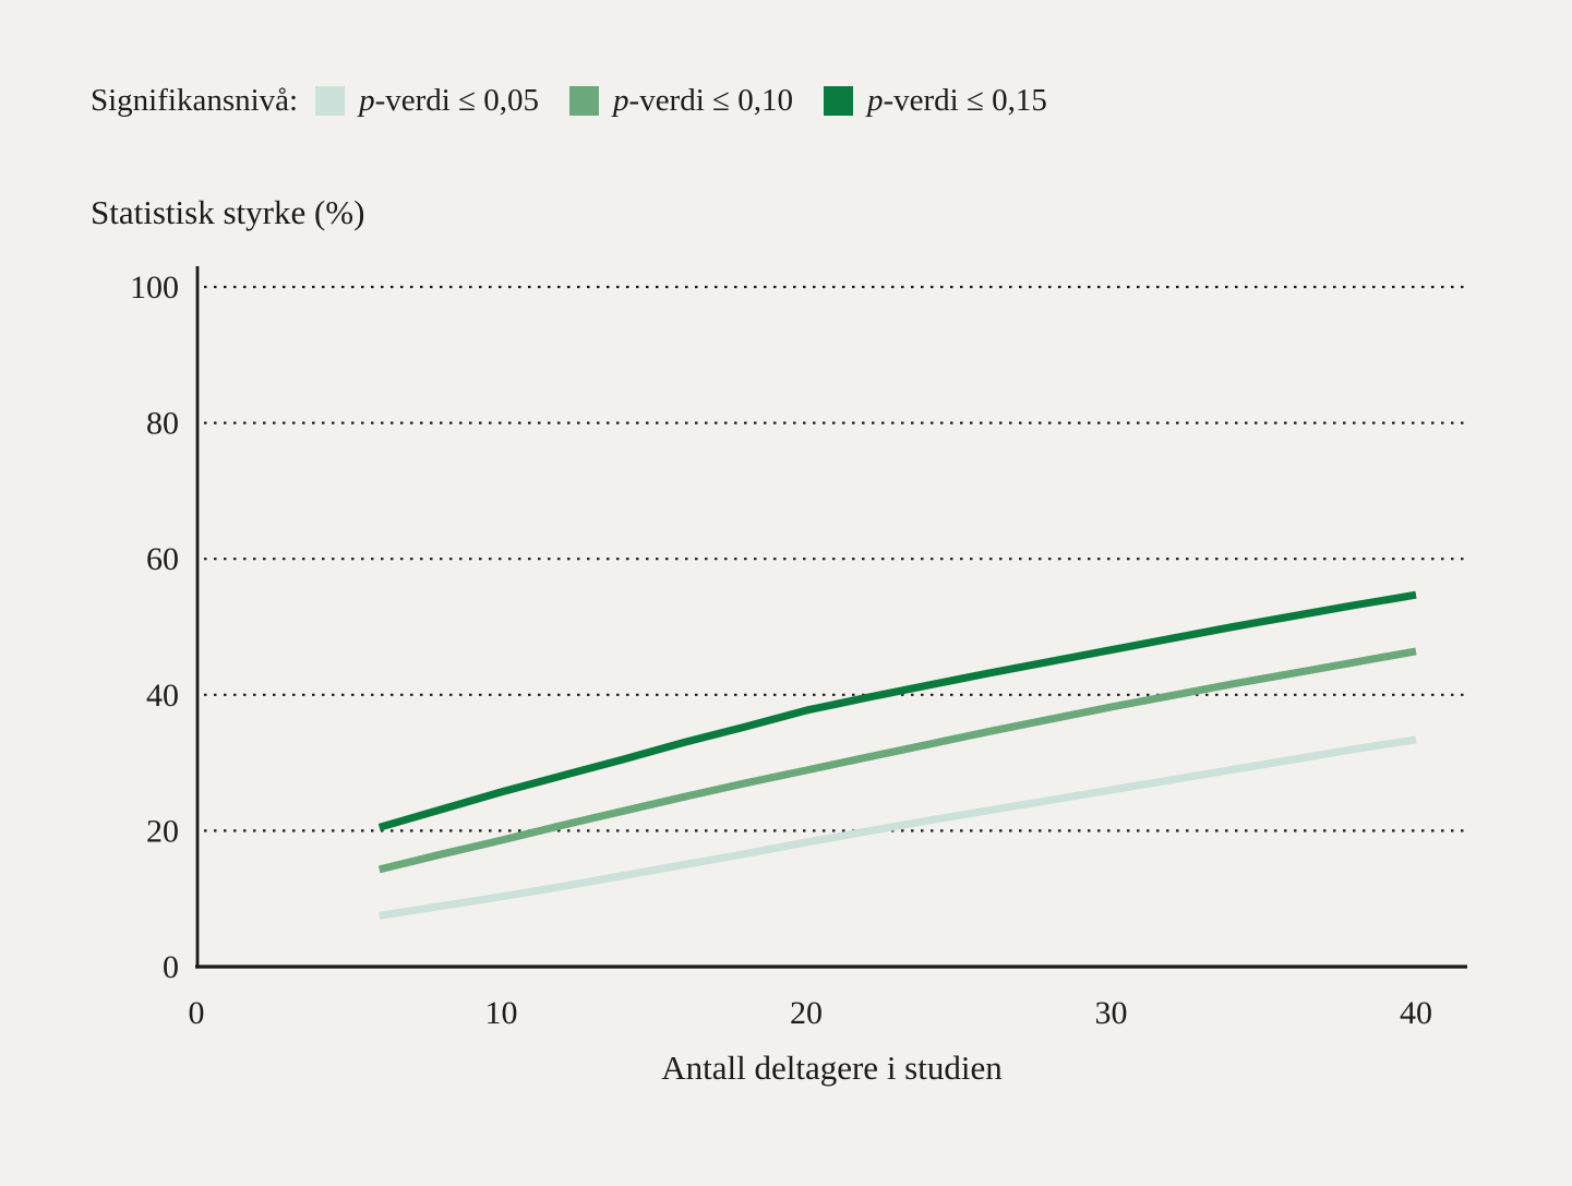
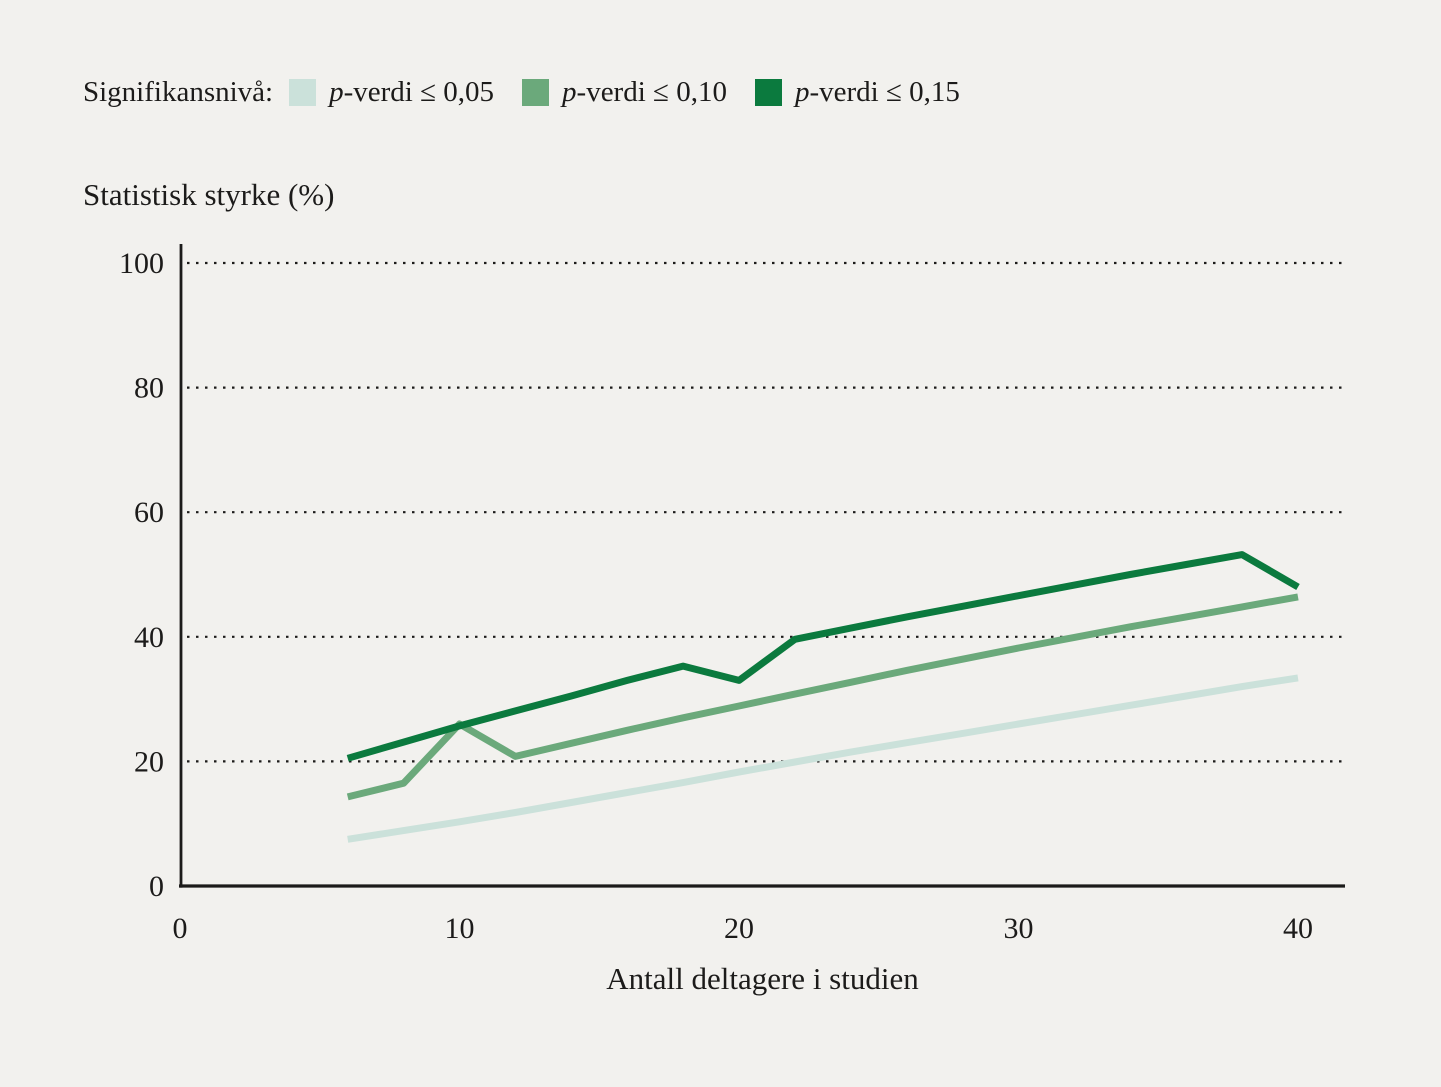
p-verdi ≤ 0,10/10: 19 -> 26
p-verdi ≤ 0,15/20: 38 -> 33
p-verdi ≤ 0,15/40: 55 -> 48
